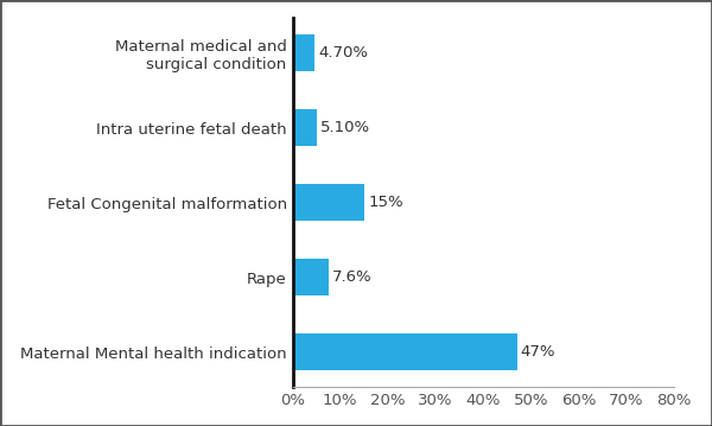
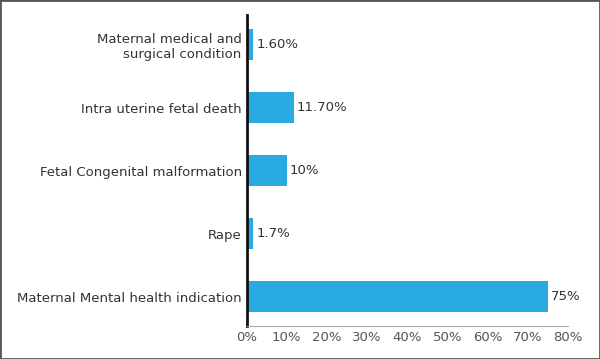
Maternal medical and surgical condition: 4.70% -> 1.60%
Intra uterine fetal death: 5.10% -> 11.70%
Fetal Congenital malformation: 15% -> 10%
Rape: 7.6% -> 1.7%
Maternal Mental health indication: 47% -> 75%
